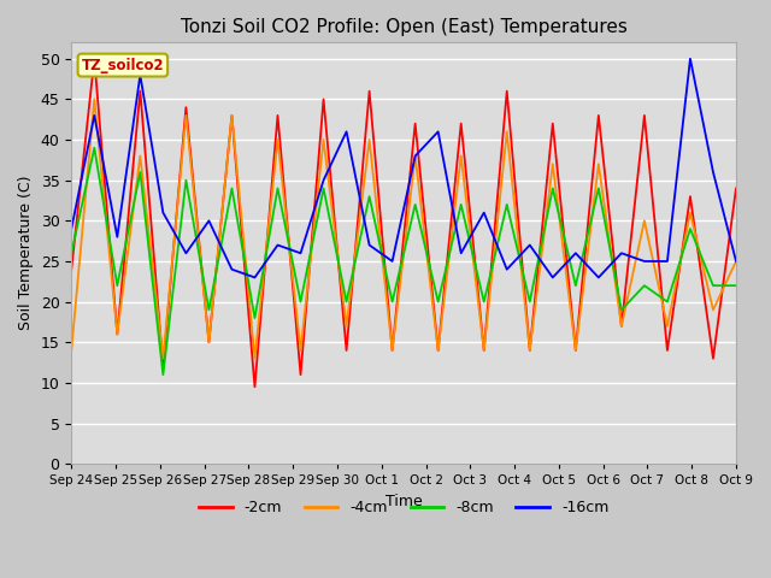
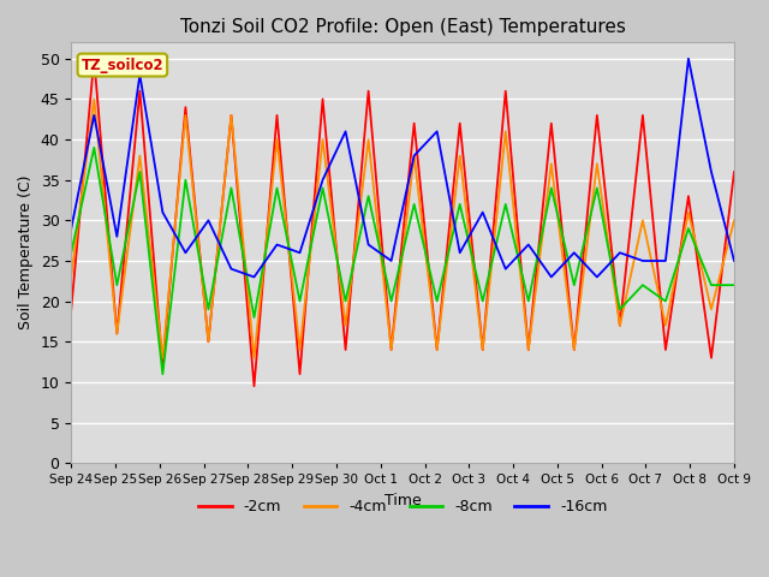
-2cm/Sep 24: 24.0 -> 19.0
-4cm/Sep 24: 14 -> 23
-2cm/Oct 9: 34.0 -> 36.0
-4cm/Oct 9: 25 -> 30
